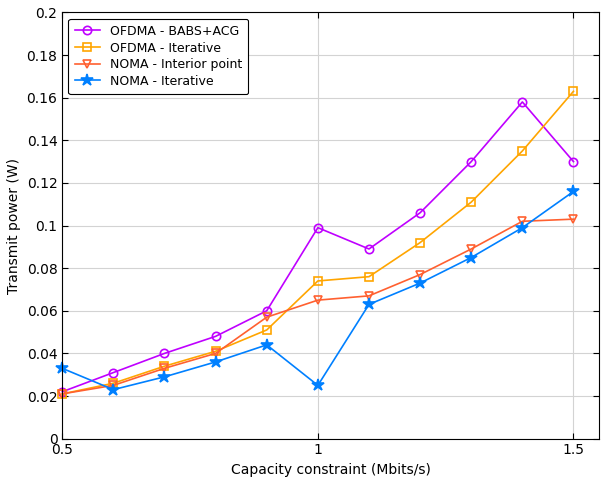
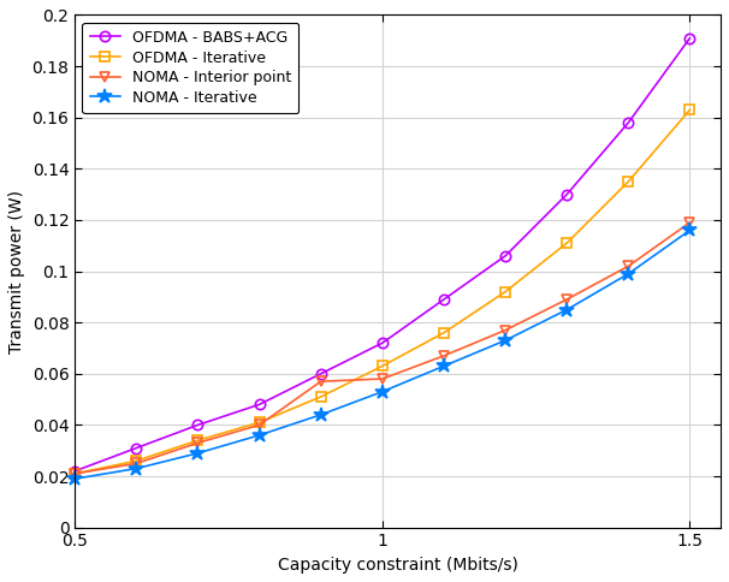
NOMA - Iterative/0.5: 0.033 -> 0.019
OFDMA - BABS+ACG/1: 0.099 -> 0.072
OFDMA - Iterative/1: 0.074 -> 0.063
NOMA - Interior point/1: 0.065 -> 0.058
NOMA - Iterative/1: 0.025 -> 0.053
OFDMA - BABS+ACG/1.5: 0.130 -> 0.191
NOMA - Interior point/1.5: 0.103 -> 0.119
